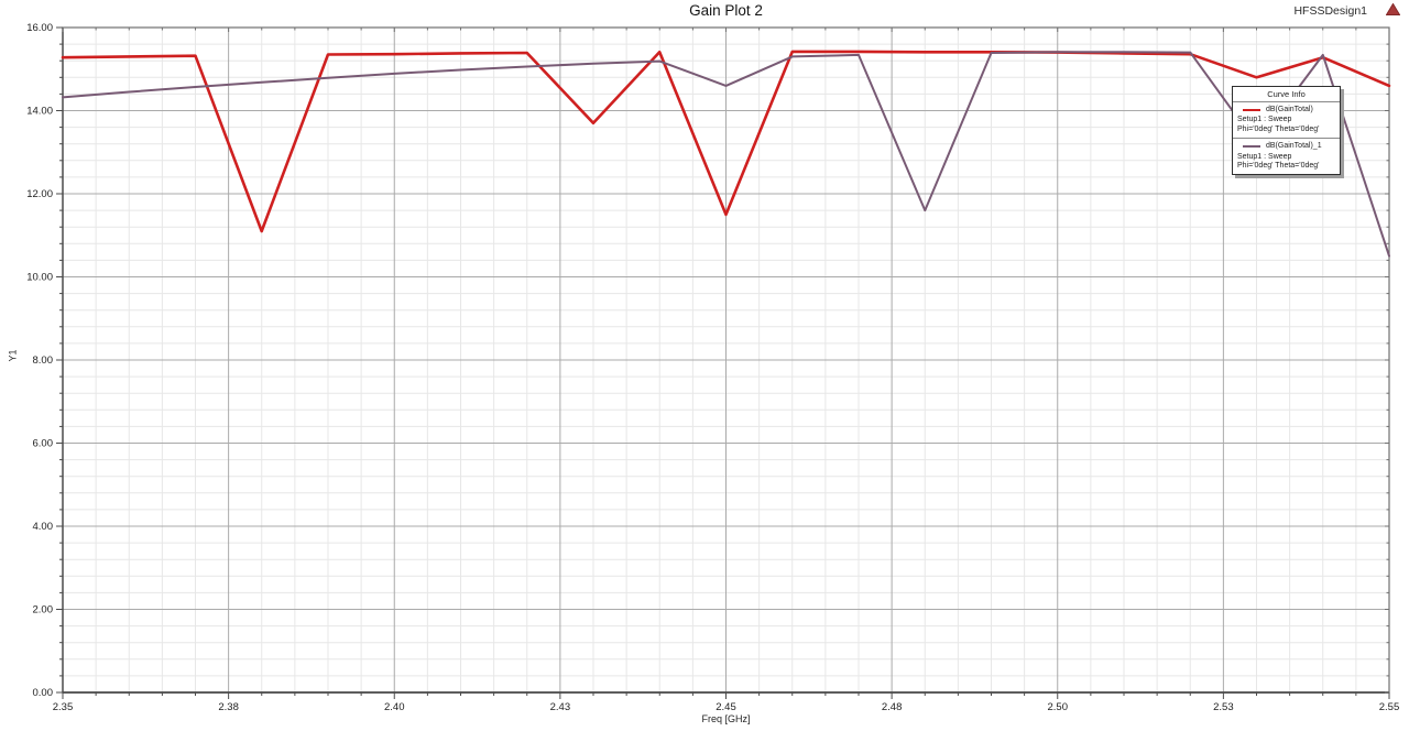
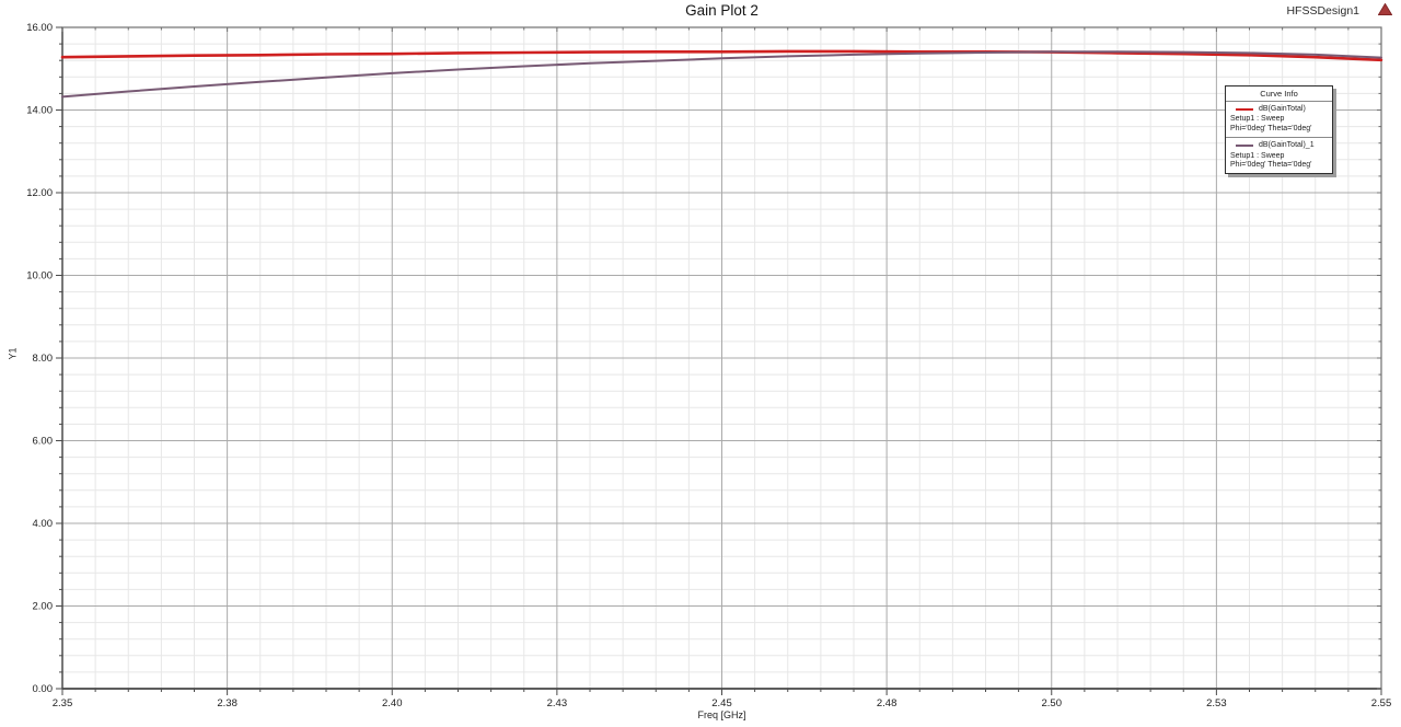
dB(GainTotal)/2.38: 11.1 -> 15.3
dB(GainTotal)/2.43: 13.7 -> 15.4
dB(GainTotal)/2.45: 11.5 -> 15.4
dB(GainTotal)_1/2.45: 14.6 -> 15.2
dB(GainTotal)_1/2.48: 11.6 -> 15.4
dB(GainTotal)/2.53: 14.8 -> 15.3
dB(GainTotal)_1/2.53: 13.2 -> 15.4
dB(GainTotal)/2.55: 14.6 -> 15.2
dB(GainTotal)_1/2.55: 10.5 -> 15.3
